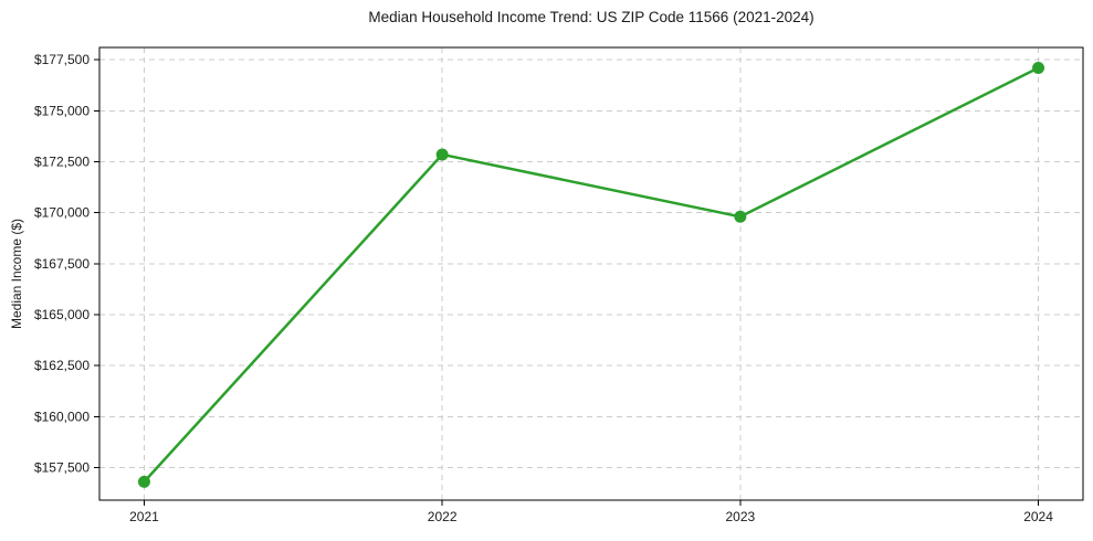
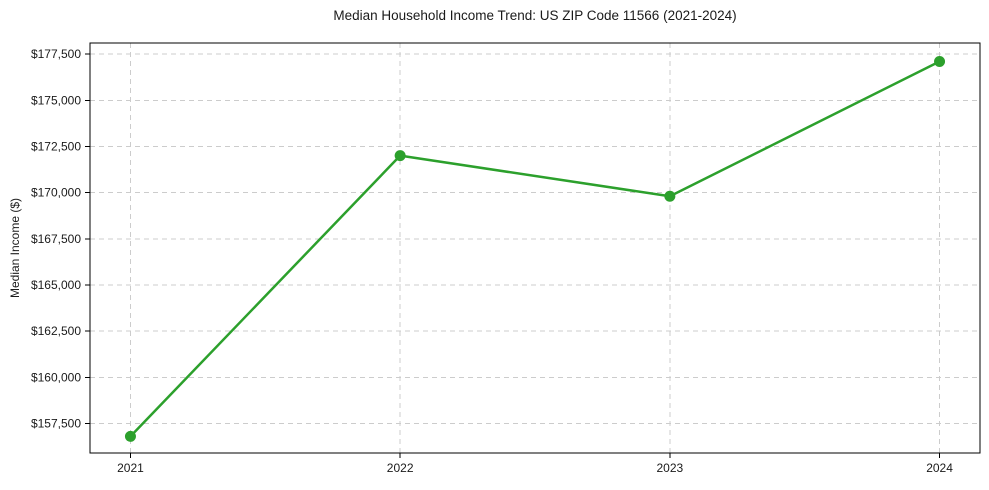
2022: $172800 -> $172000
